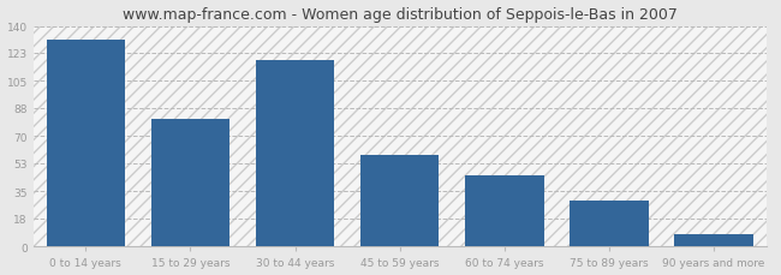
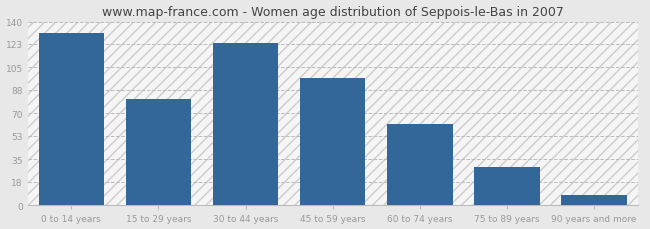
30 to 44 years: 118 -> 124
45 to 59 years: 58 -> 97
60 to 74 years: 45 -> 62
